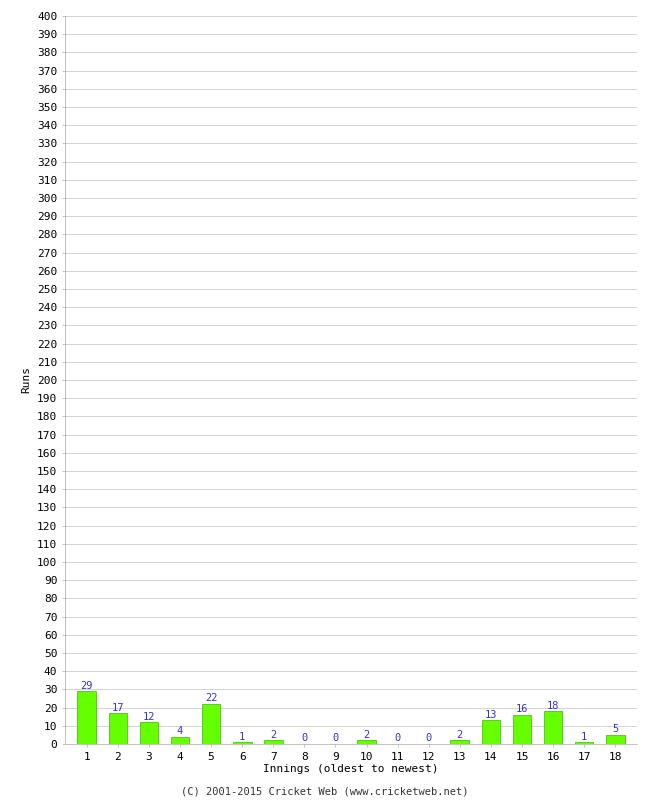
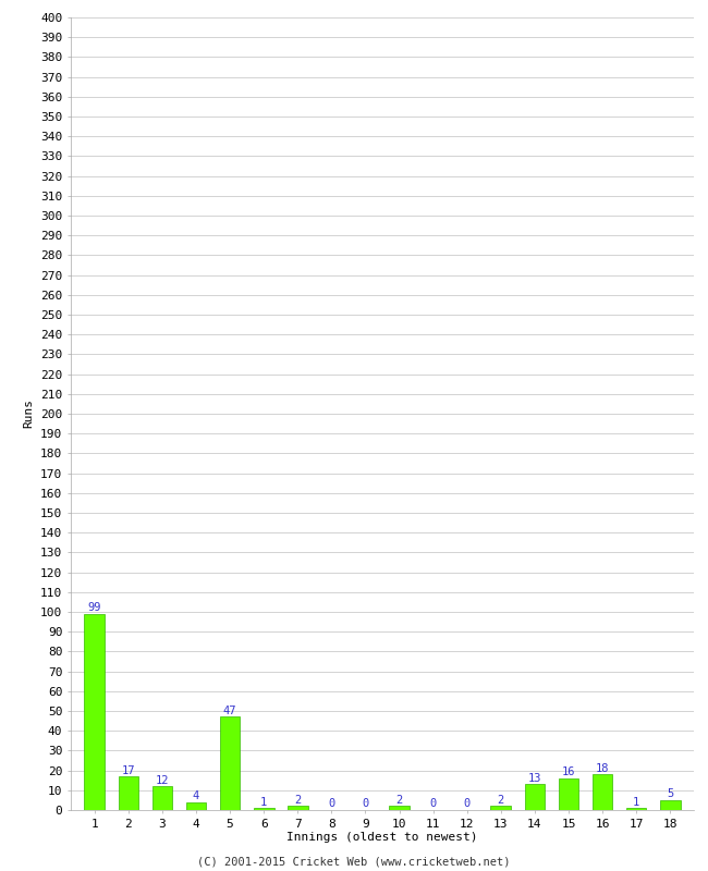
1: 29 -> 99
5: 22 -> 47
